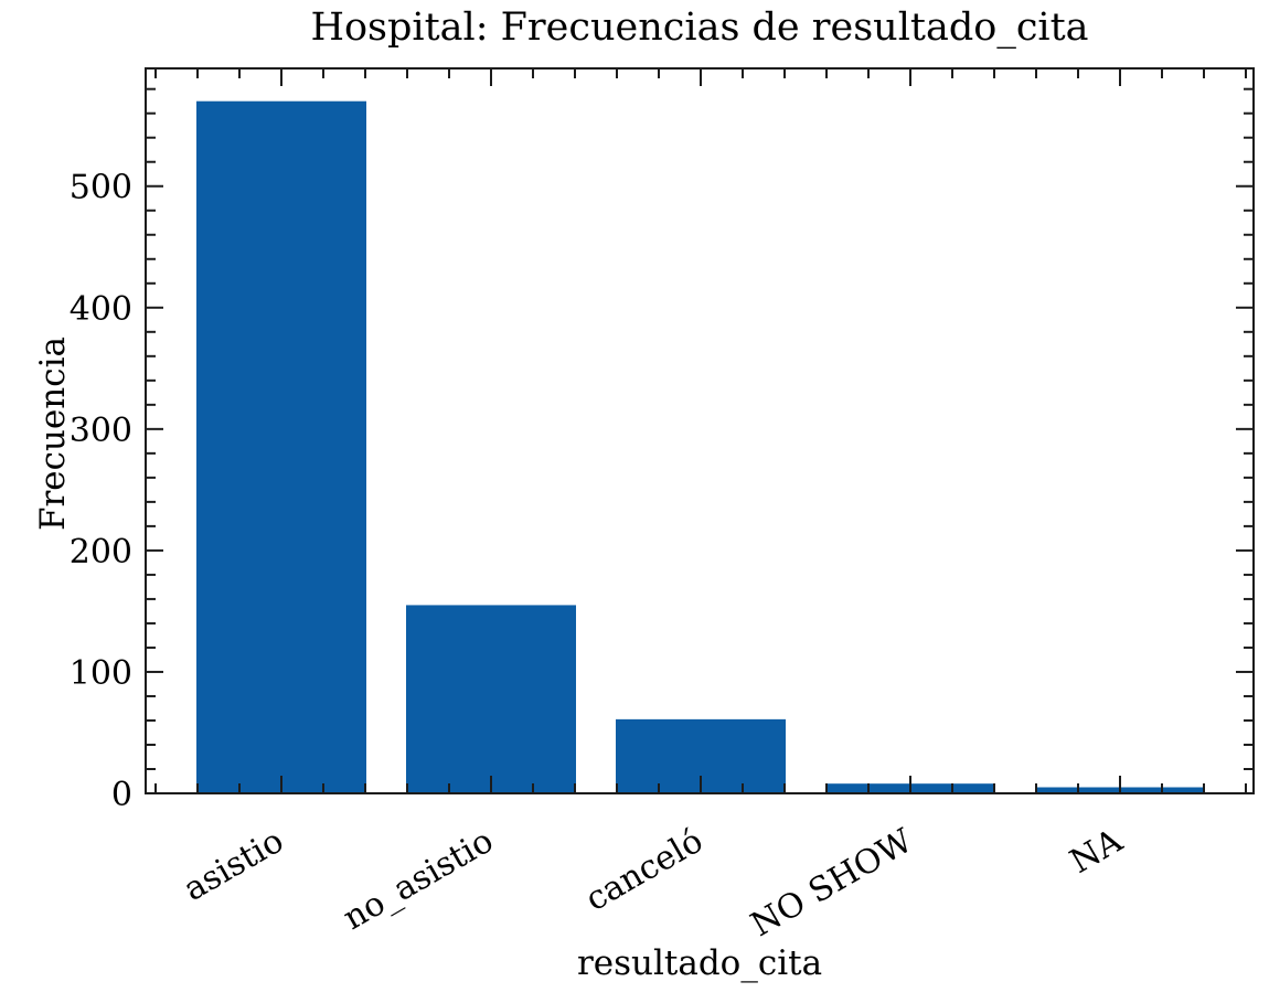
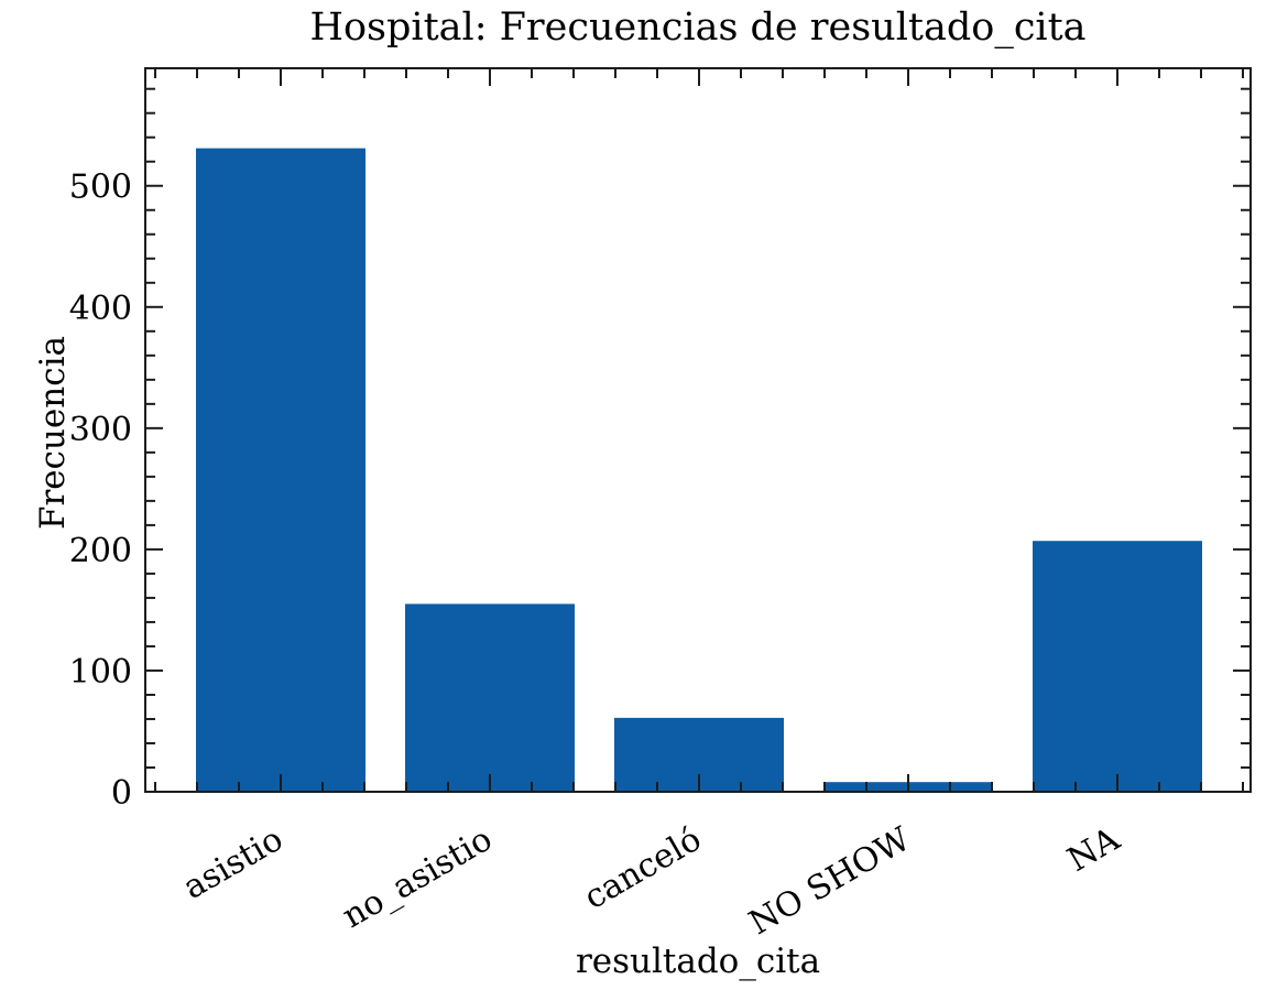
asistio: 570 -> 531
NA: 5 -> 207
